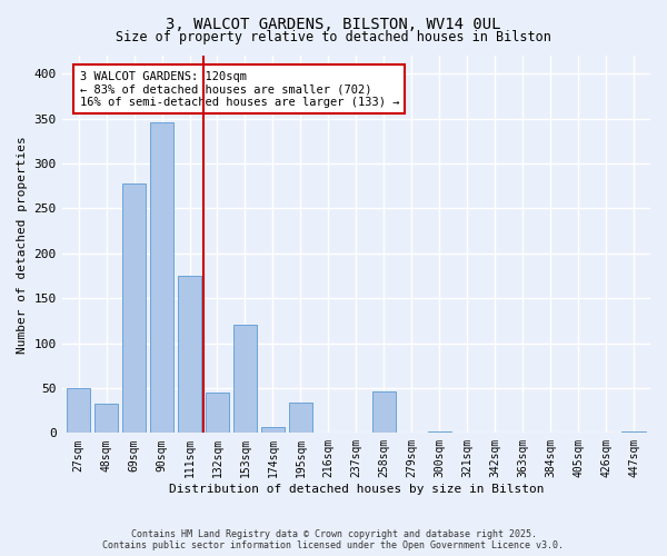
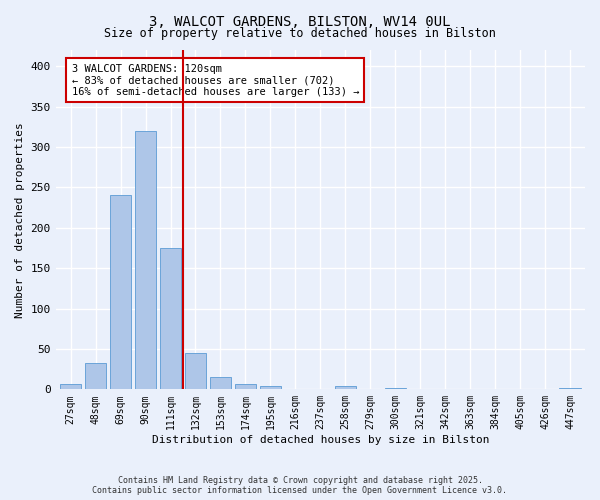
27sqm: 50 -> 7
69sqm: 278 -> 240
90sqm: 346 -> 320
153sqm: 120 -> 15
195sqm: 34 -> 4
258sqm: 46 -> 4
